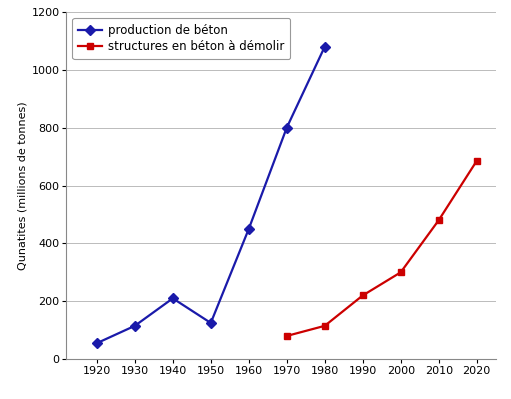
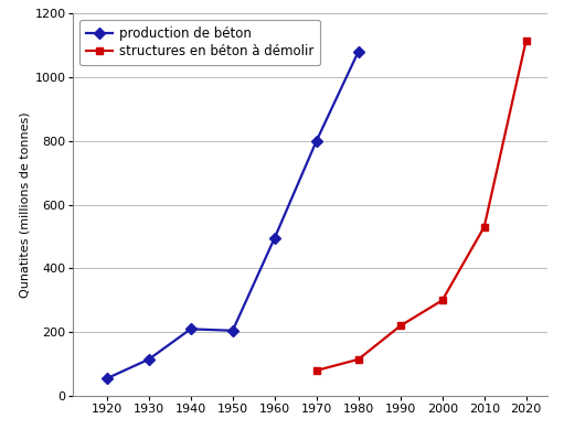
production de béton/1950: 125 -> 205
production de béton/1960: 450 -> 495
structures en béton à démolir/2010: 480 -> 530
structures en béton à démolir/2020: 685 -> 1115
